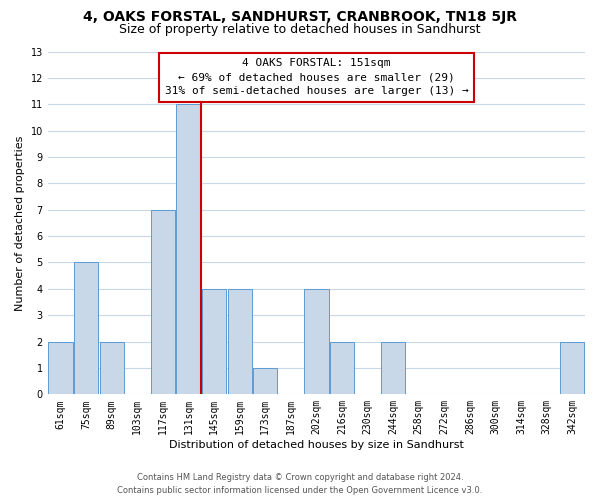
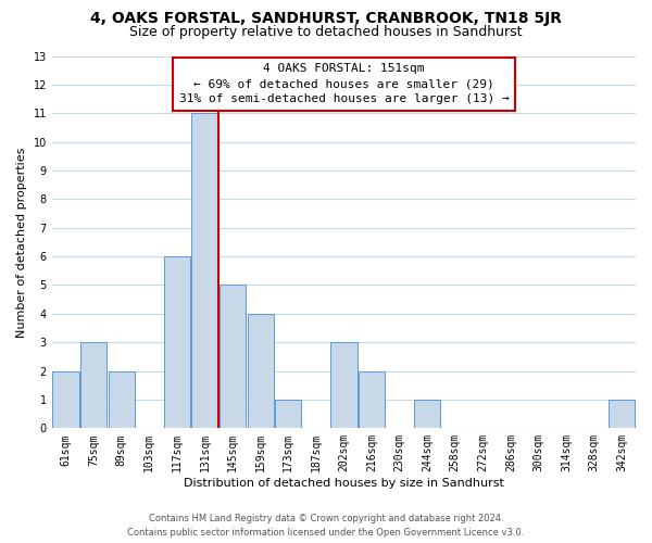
75sqm: 5 -> 3
117sqm: 7 -> 6
145sqm: 4 -> 5
202sqm: 4 -> 3
244sqm: 2 -> 1
342sqm: 2 -> 1
